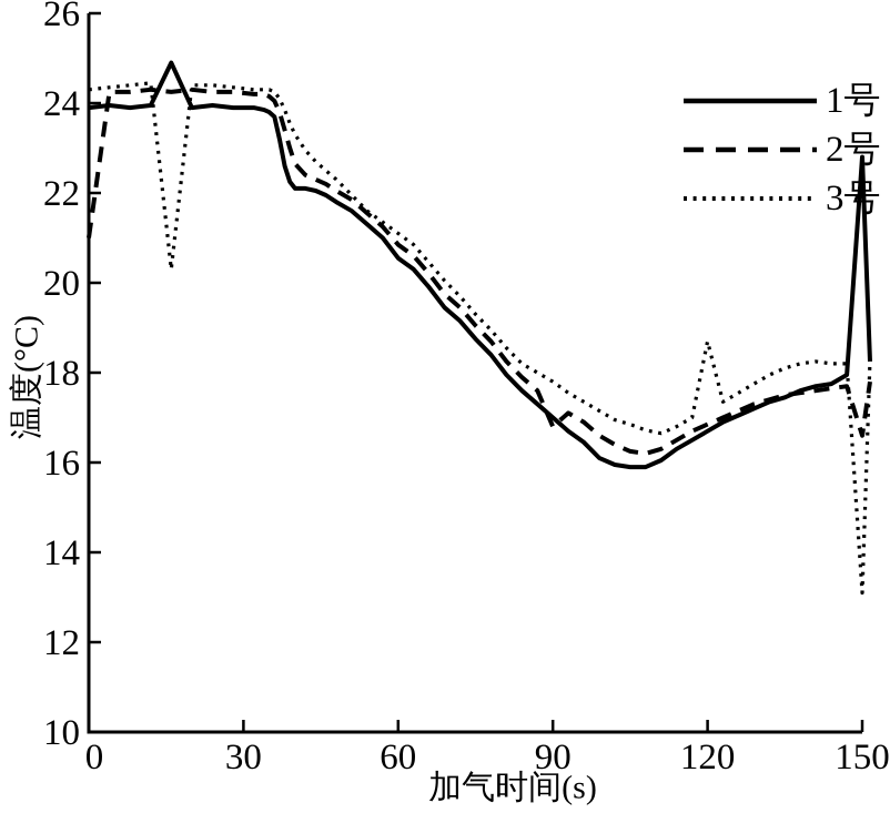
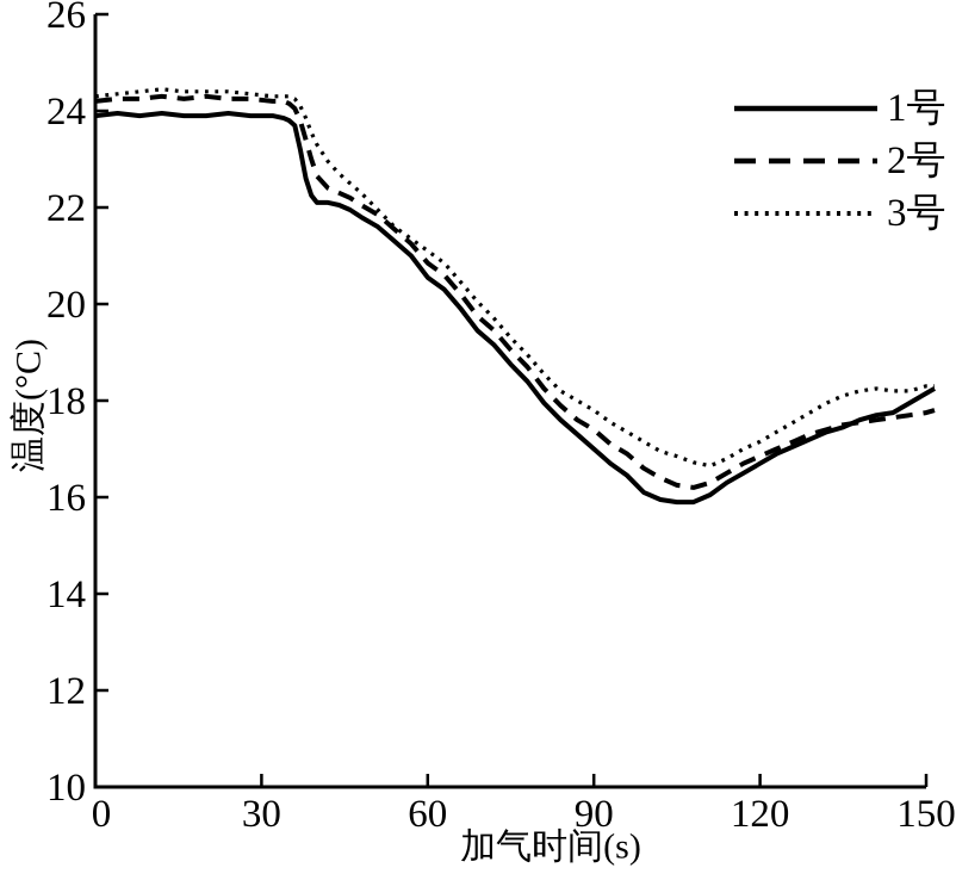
2号/0: 21.0 -> 24.2
1号/16: 24.9 -> 23.9
3号/16: 20.3 -> 24.4
2号/90: 16.8 -> 17.4
3号/120: 18.7 -> 17.1
1号/150: 22.8 -> 18.1
2号/150: 16.6 -> 17.8
3号/150: 13.1 -> 18.3
